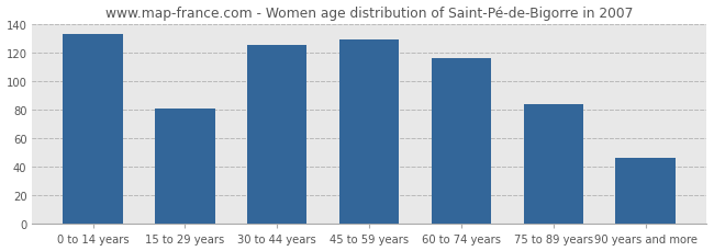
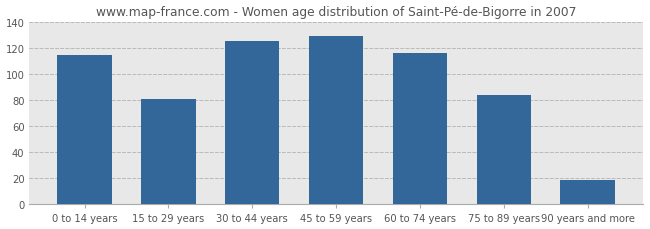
0 to 14 years: 133 -> 114
90 years and more: 46 -> 19
